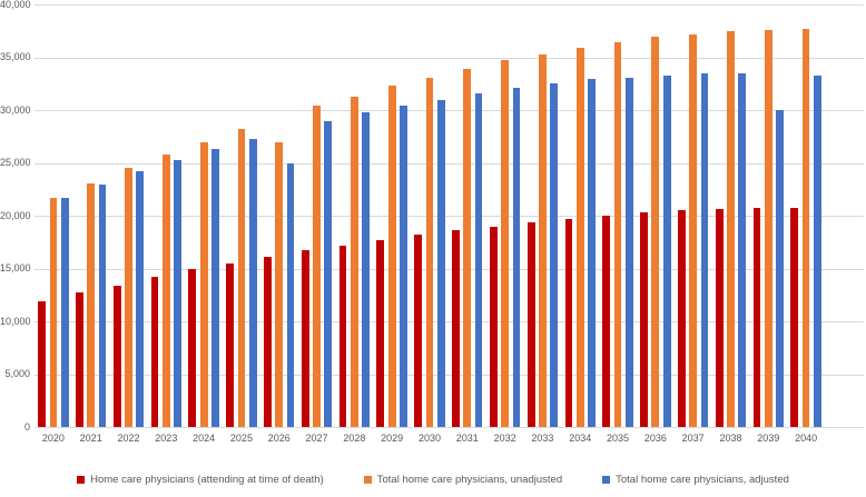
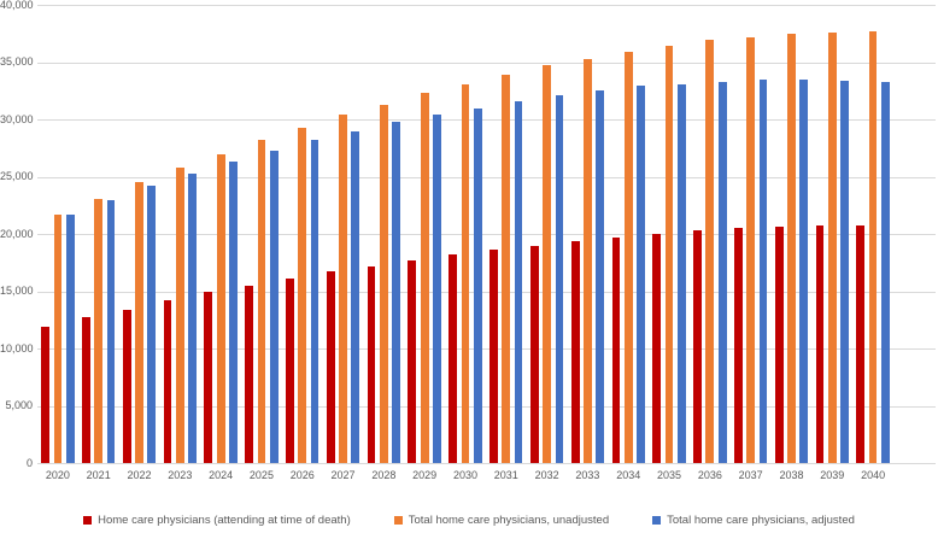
Total home care physicians, unadjusted/2026: 27000 -> 29000
Total home care physicians, adjusted/2026: 25000 -> 28000
Total home care physicians, adjusted/2039: 30000 -> 33000
